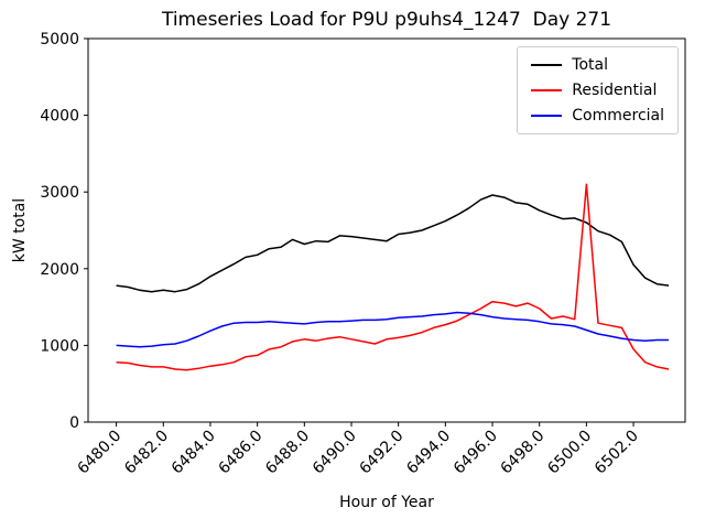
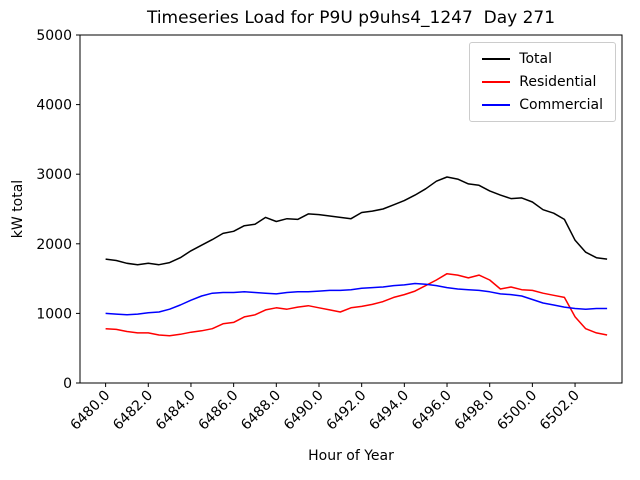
Residential/6500.0: 3100 -> 1300
